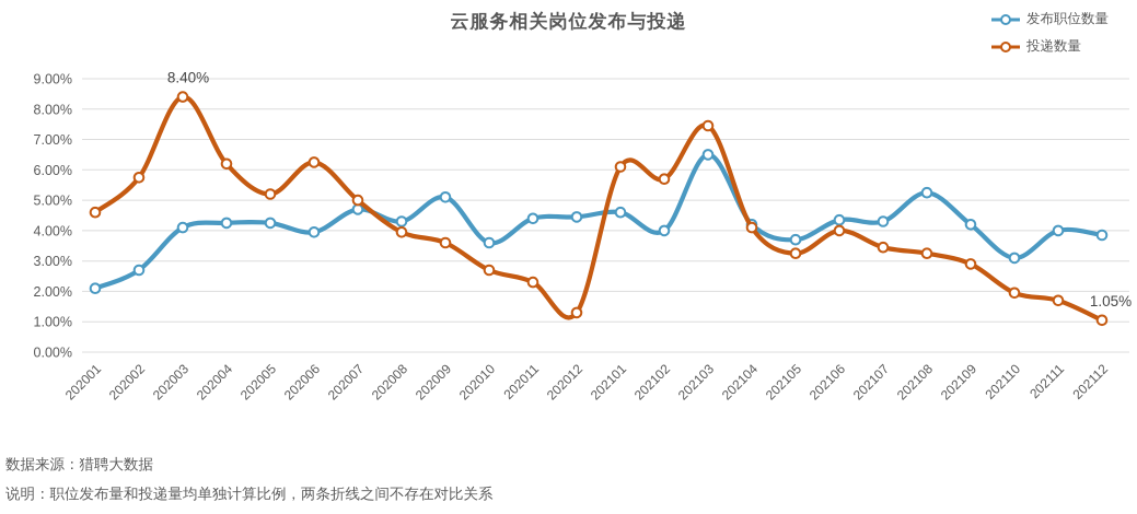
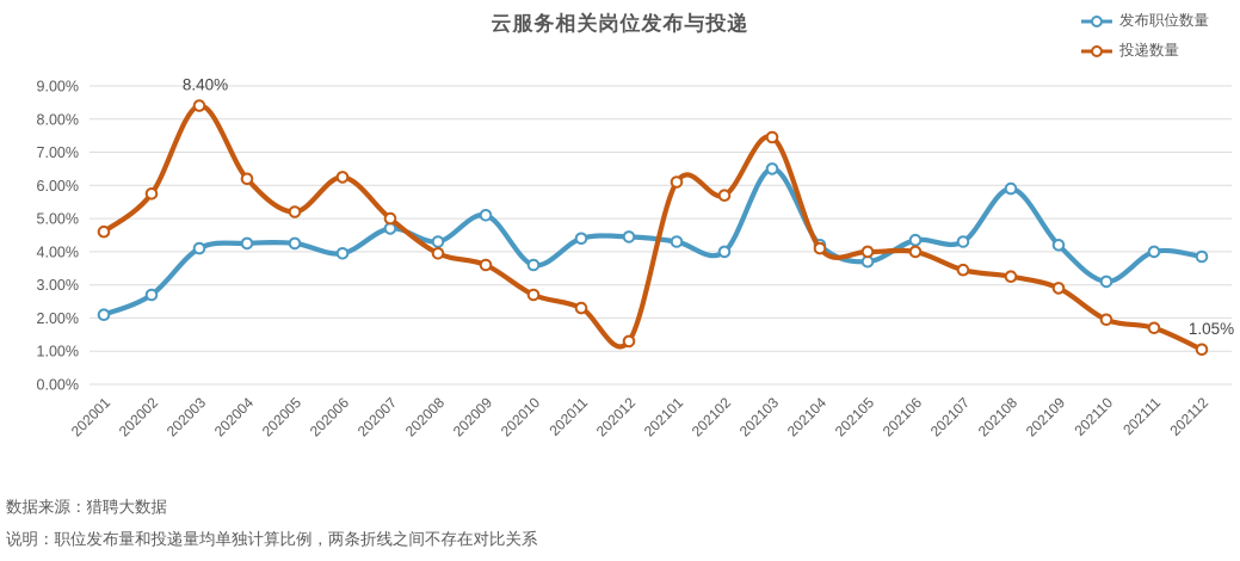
发布职位数量/202101: 4.6% -> 4.3%
投递数量/202105: 3.2% -> 4.0%
发布职位数量/202108: 5.2% -> 5.9%
